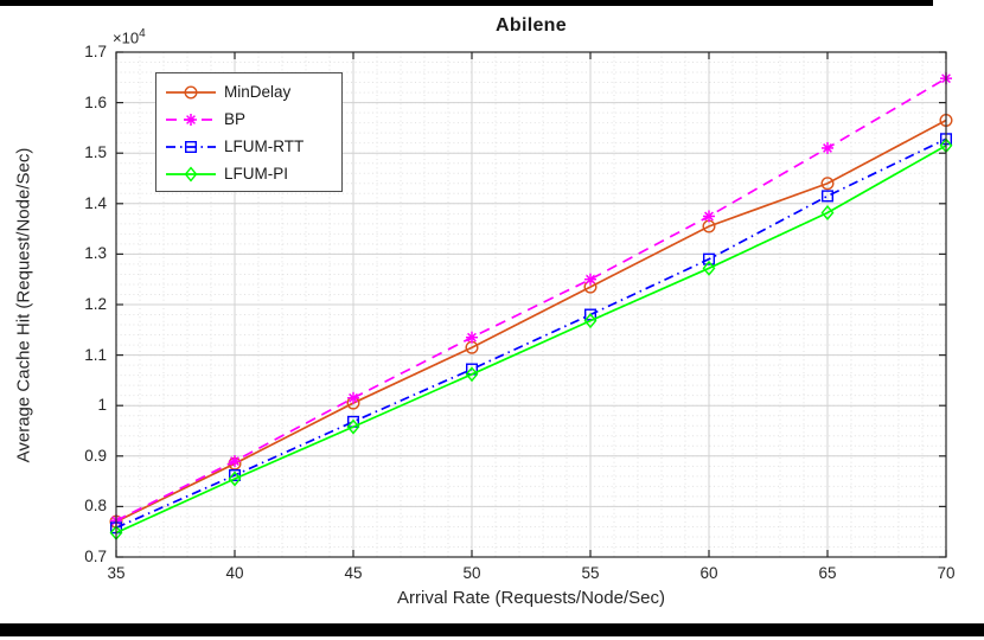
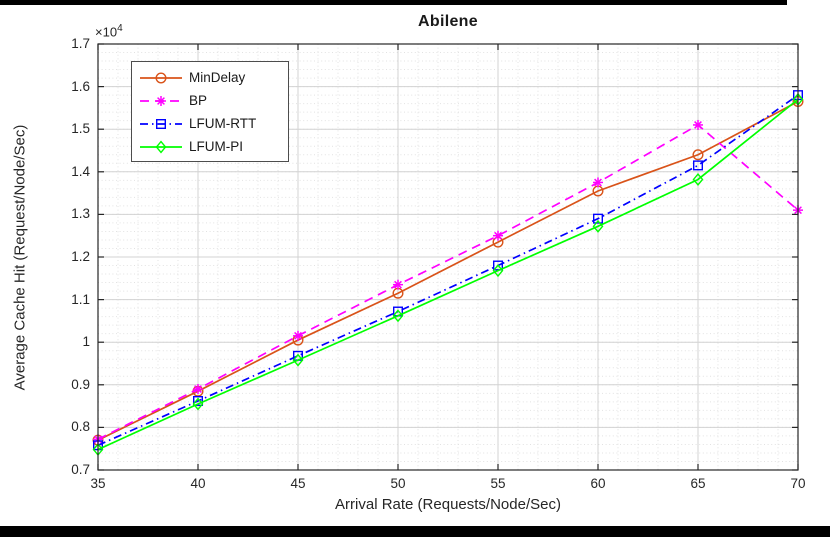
BP/70: 1.65 -> 1.31
LFUM-RTT/70: 1.53 -> 1.58
LFUM-PI/70: 1.51 -> 1.57
